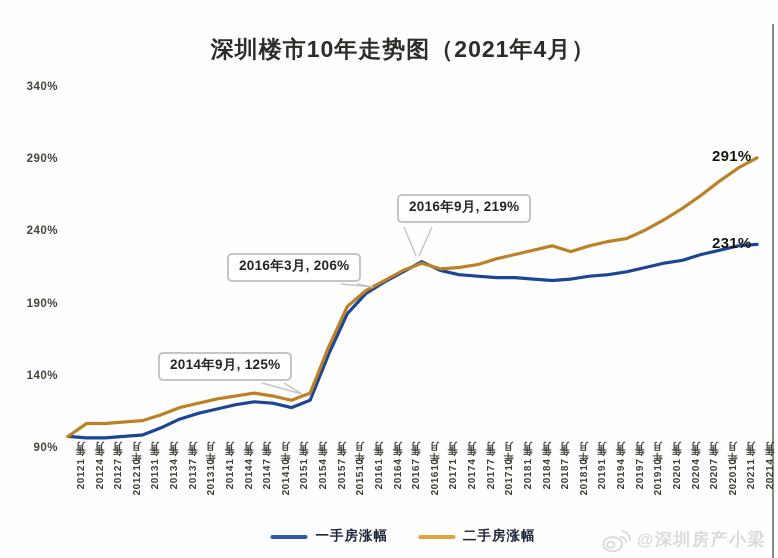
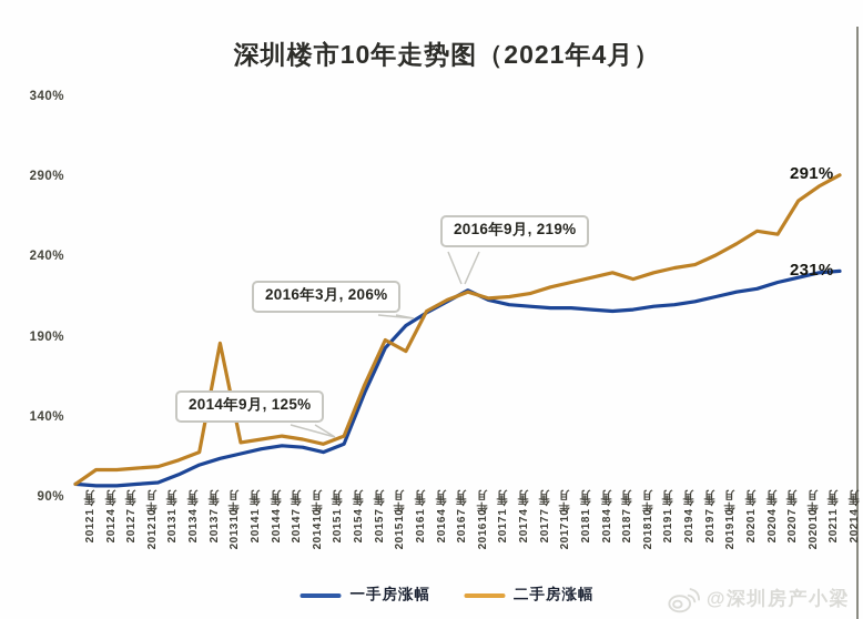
二手房涨幅/2013年10月: 121% -> 186%
二手房涨幅/2016年1月: 199% -> 181%
二手房涨幅/2020年7月: 265% -> 254%
